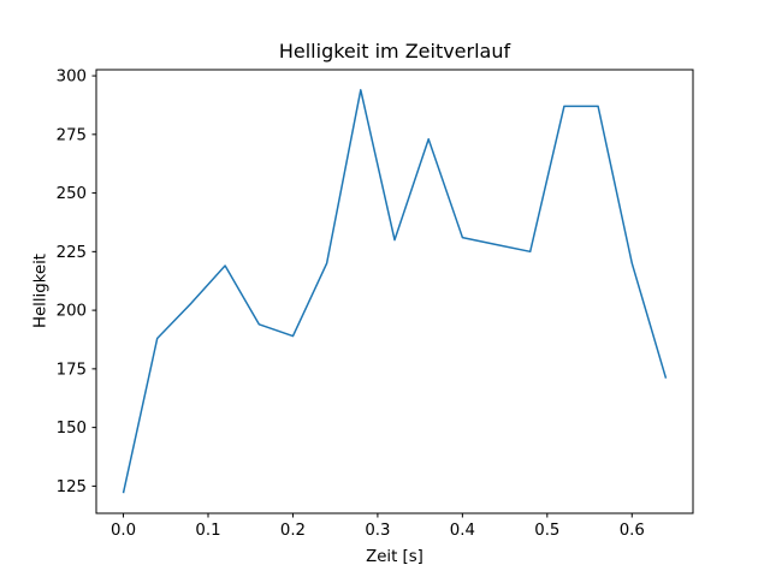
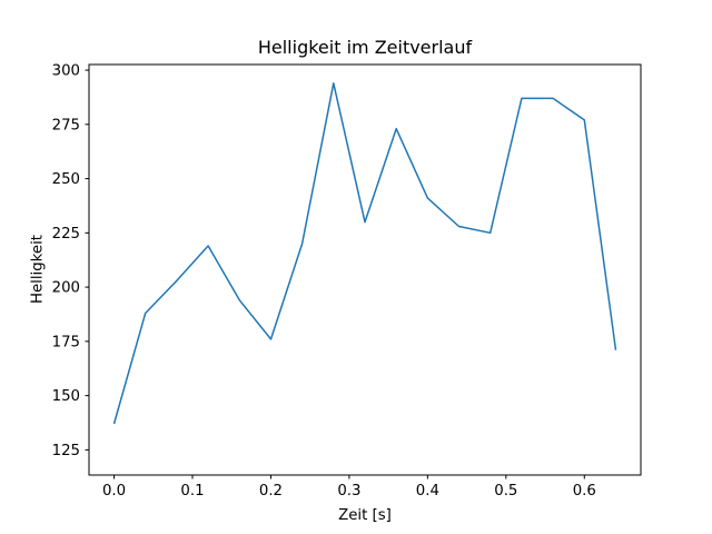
0.0: 122 -> 137
0.2: 189 -> 176
0.4: 231 -> 241
0.6: 220 -> 277
